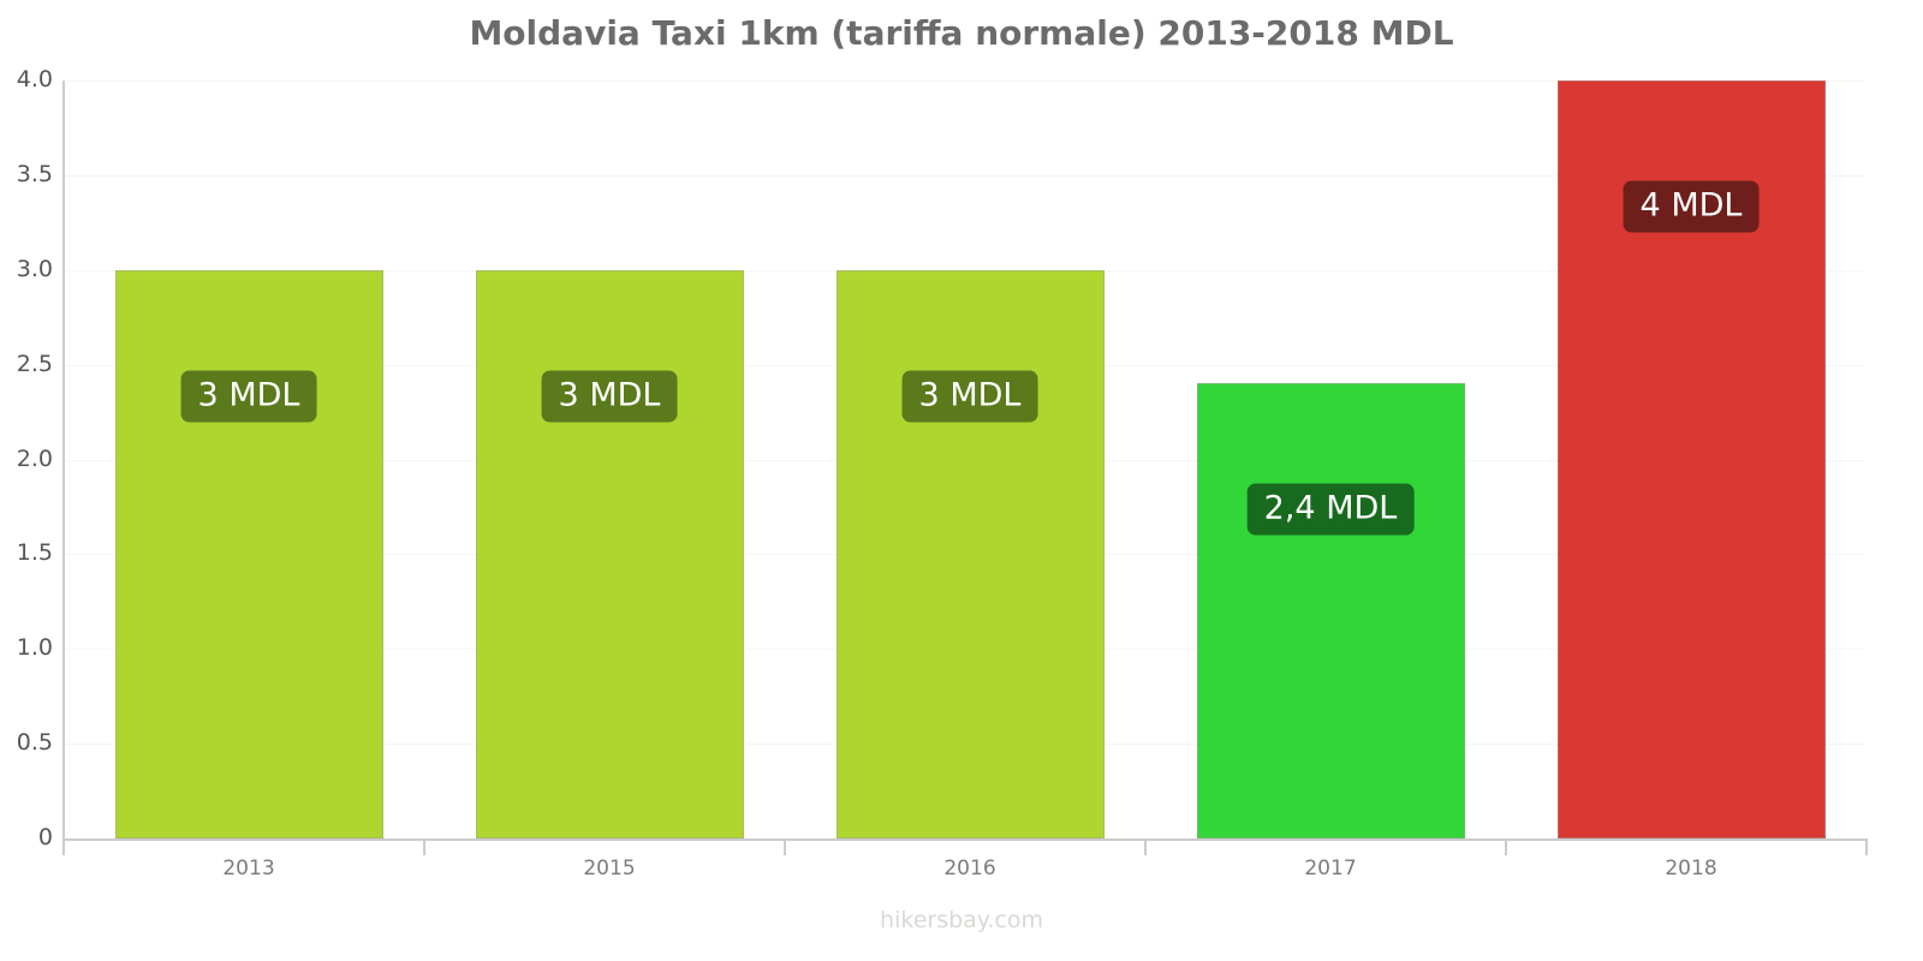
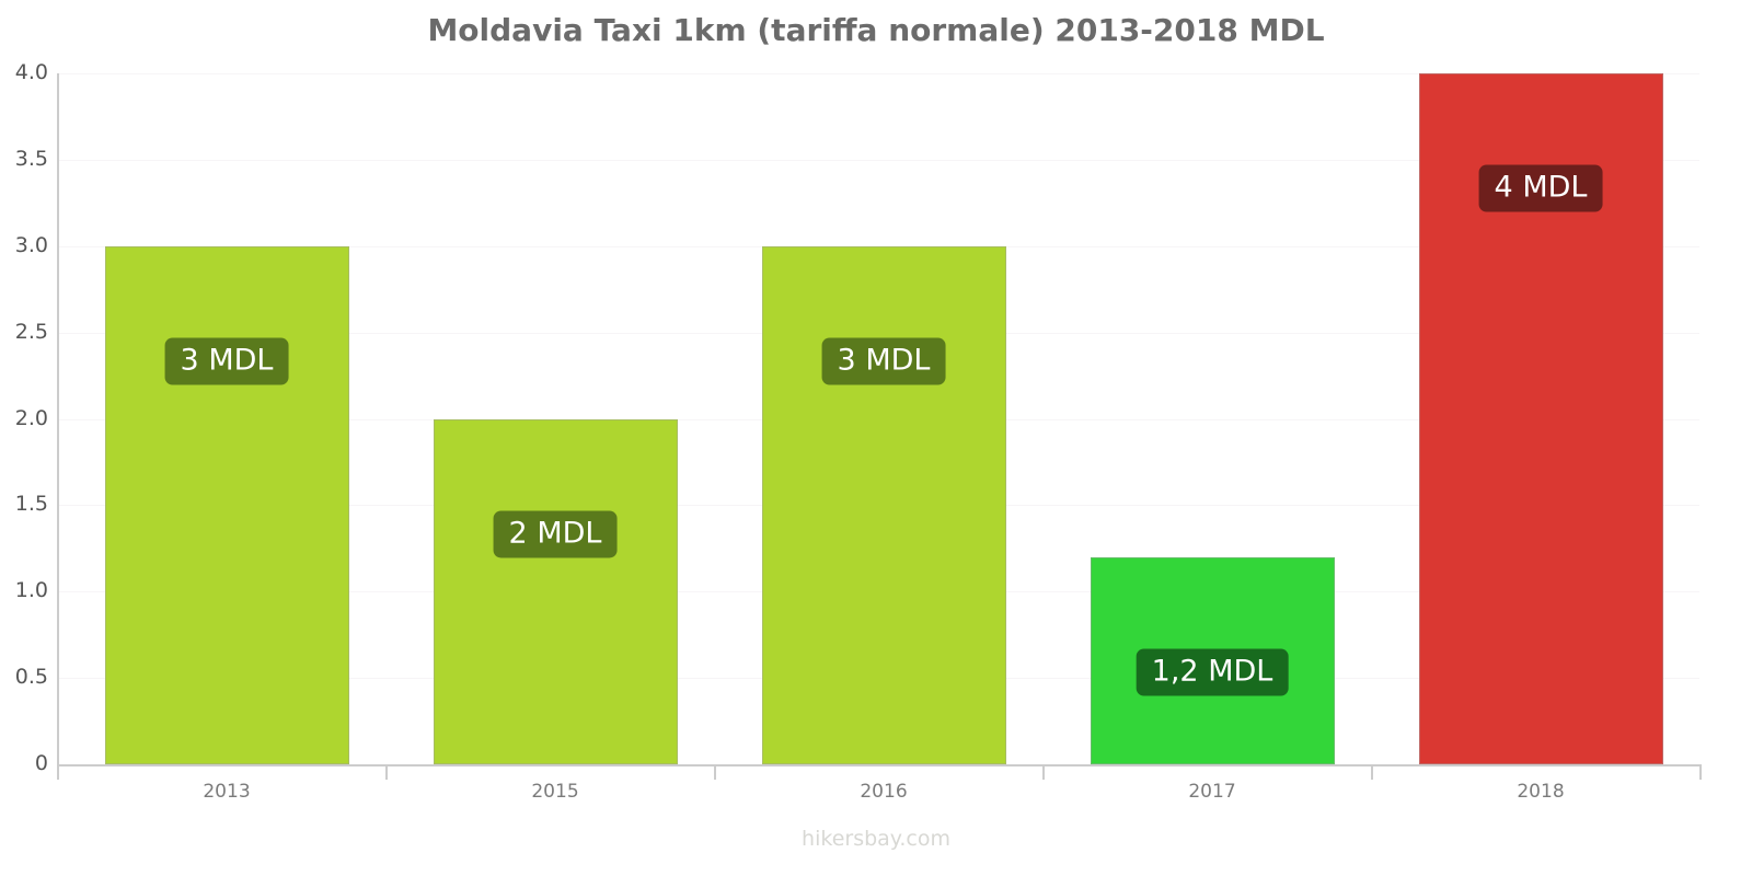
2015: 3 -> 2
2017: 2,4 -> 1,2
